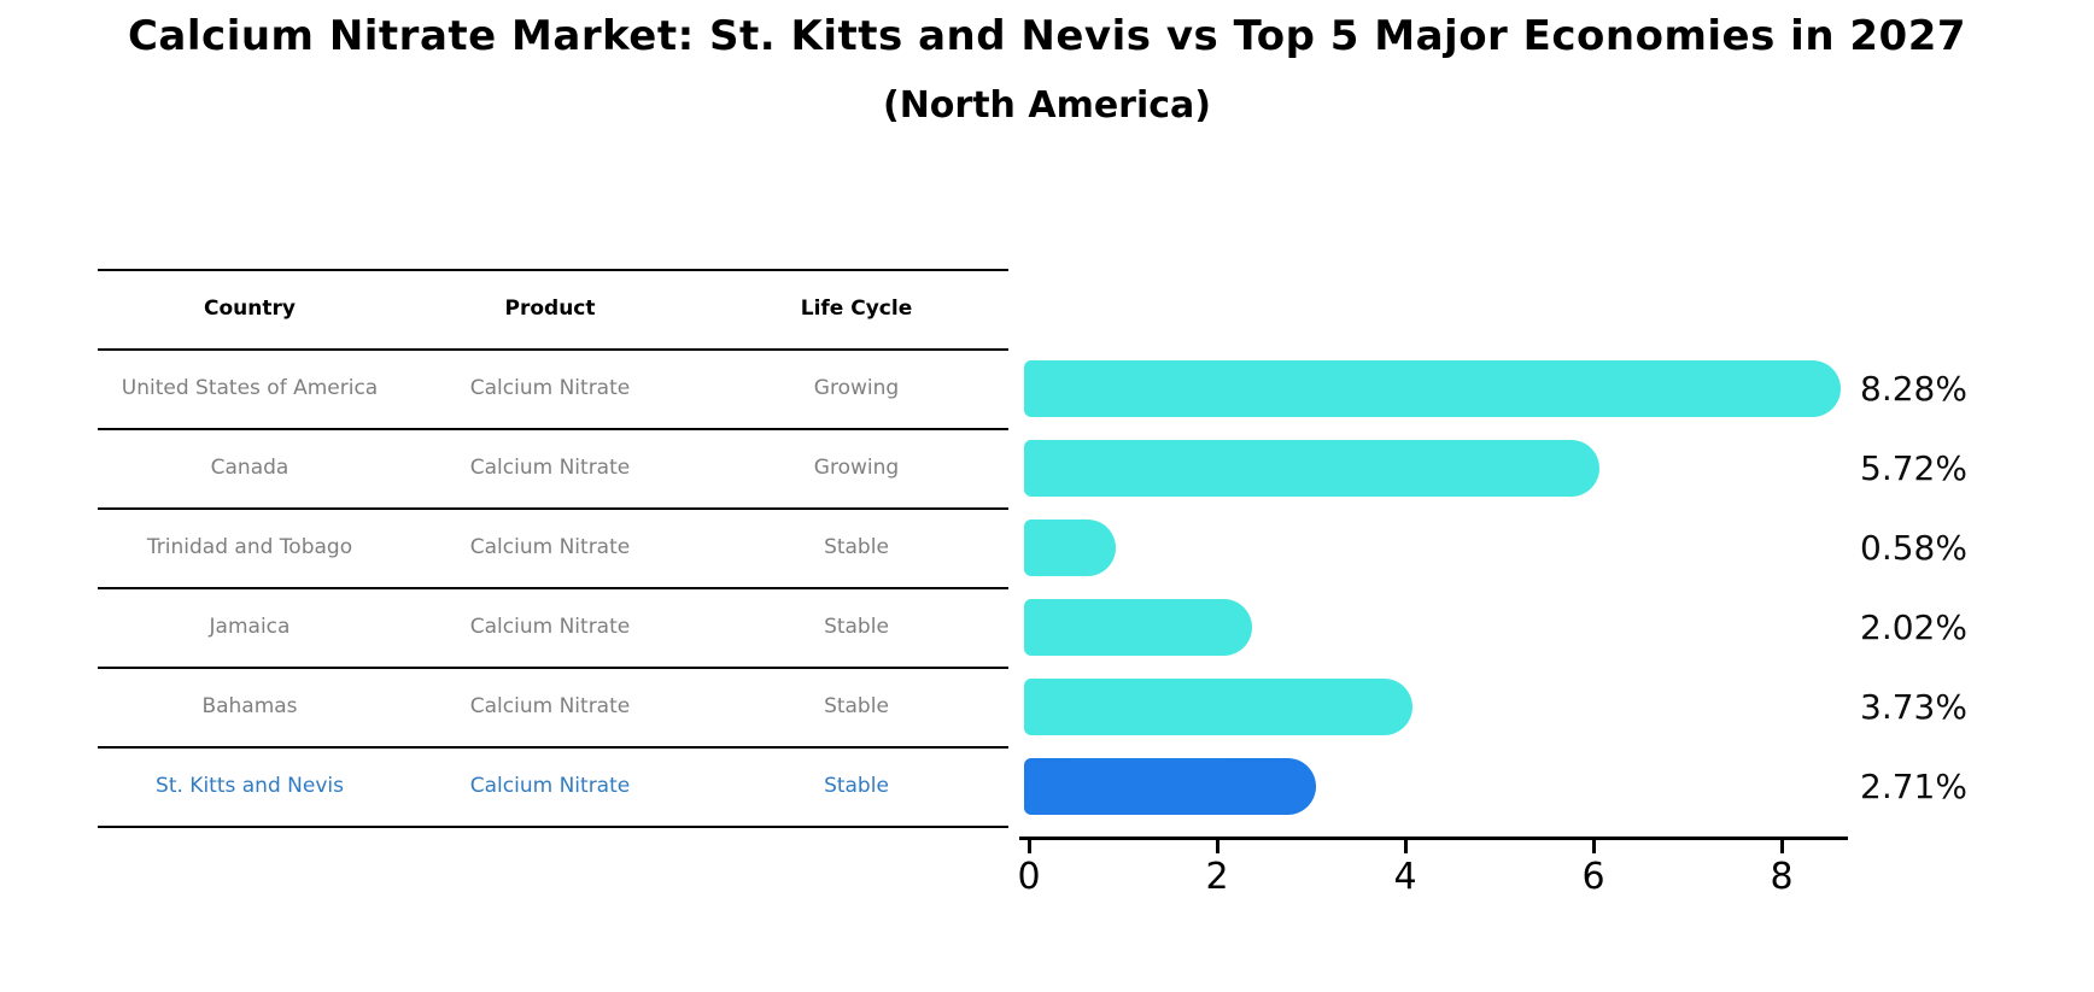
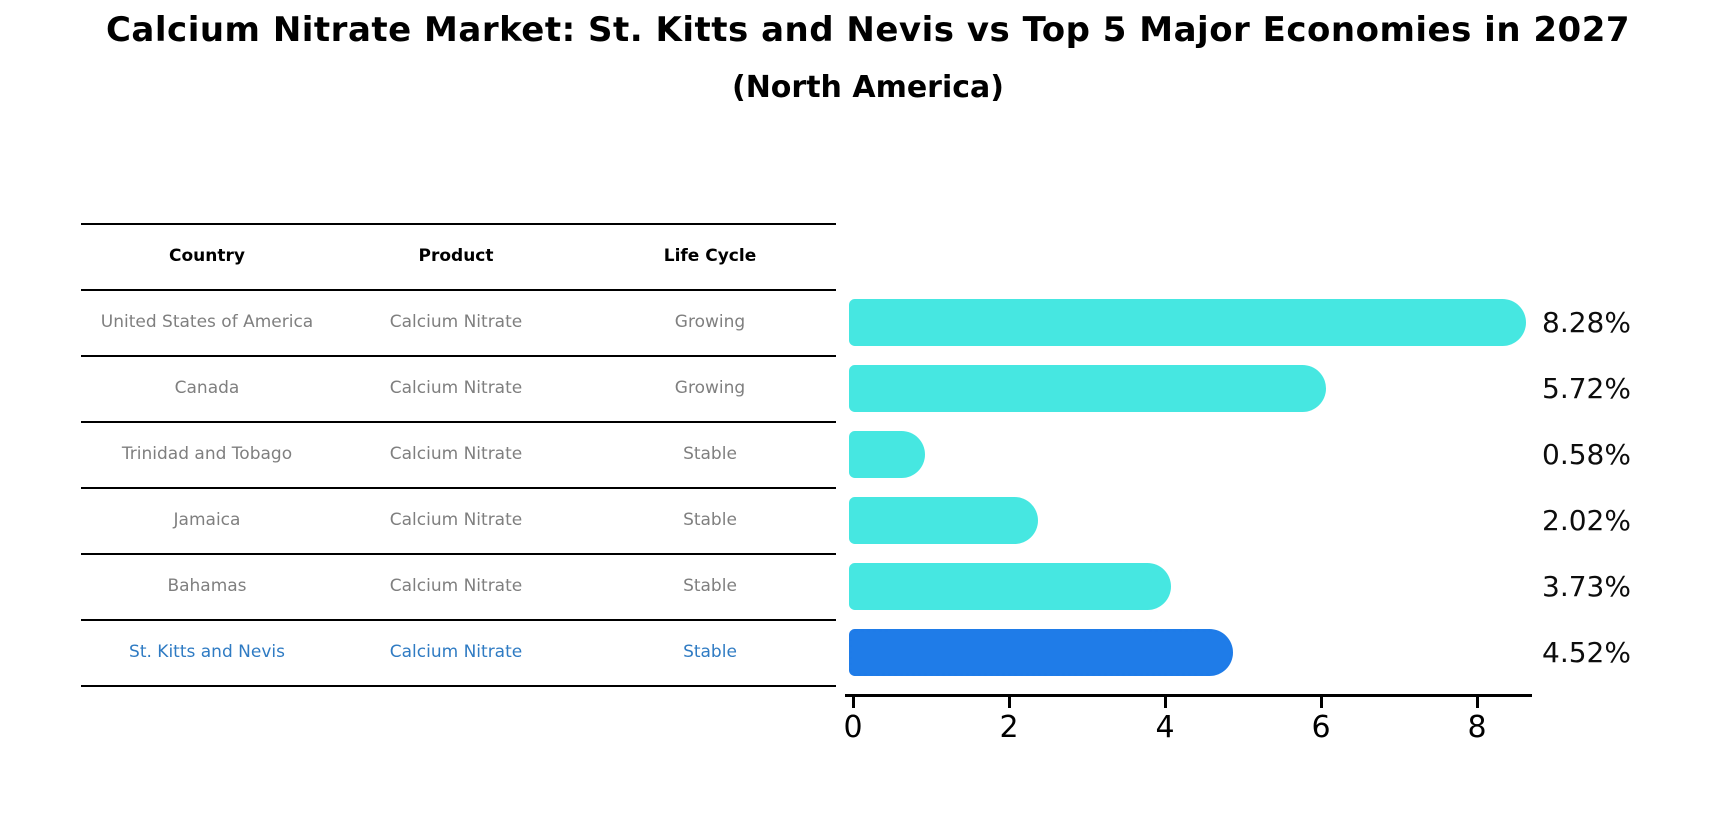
St. Kitts and Nevis: 2.71% -> 4.52%
